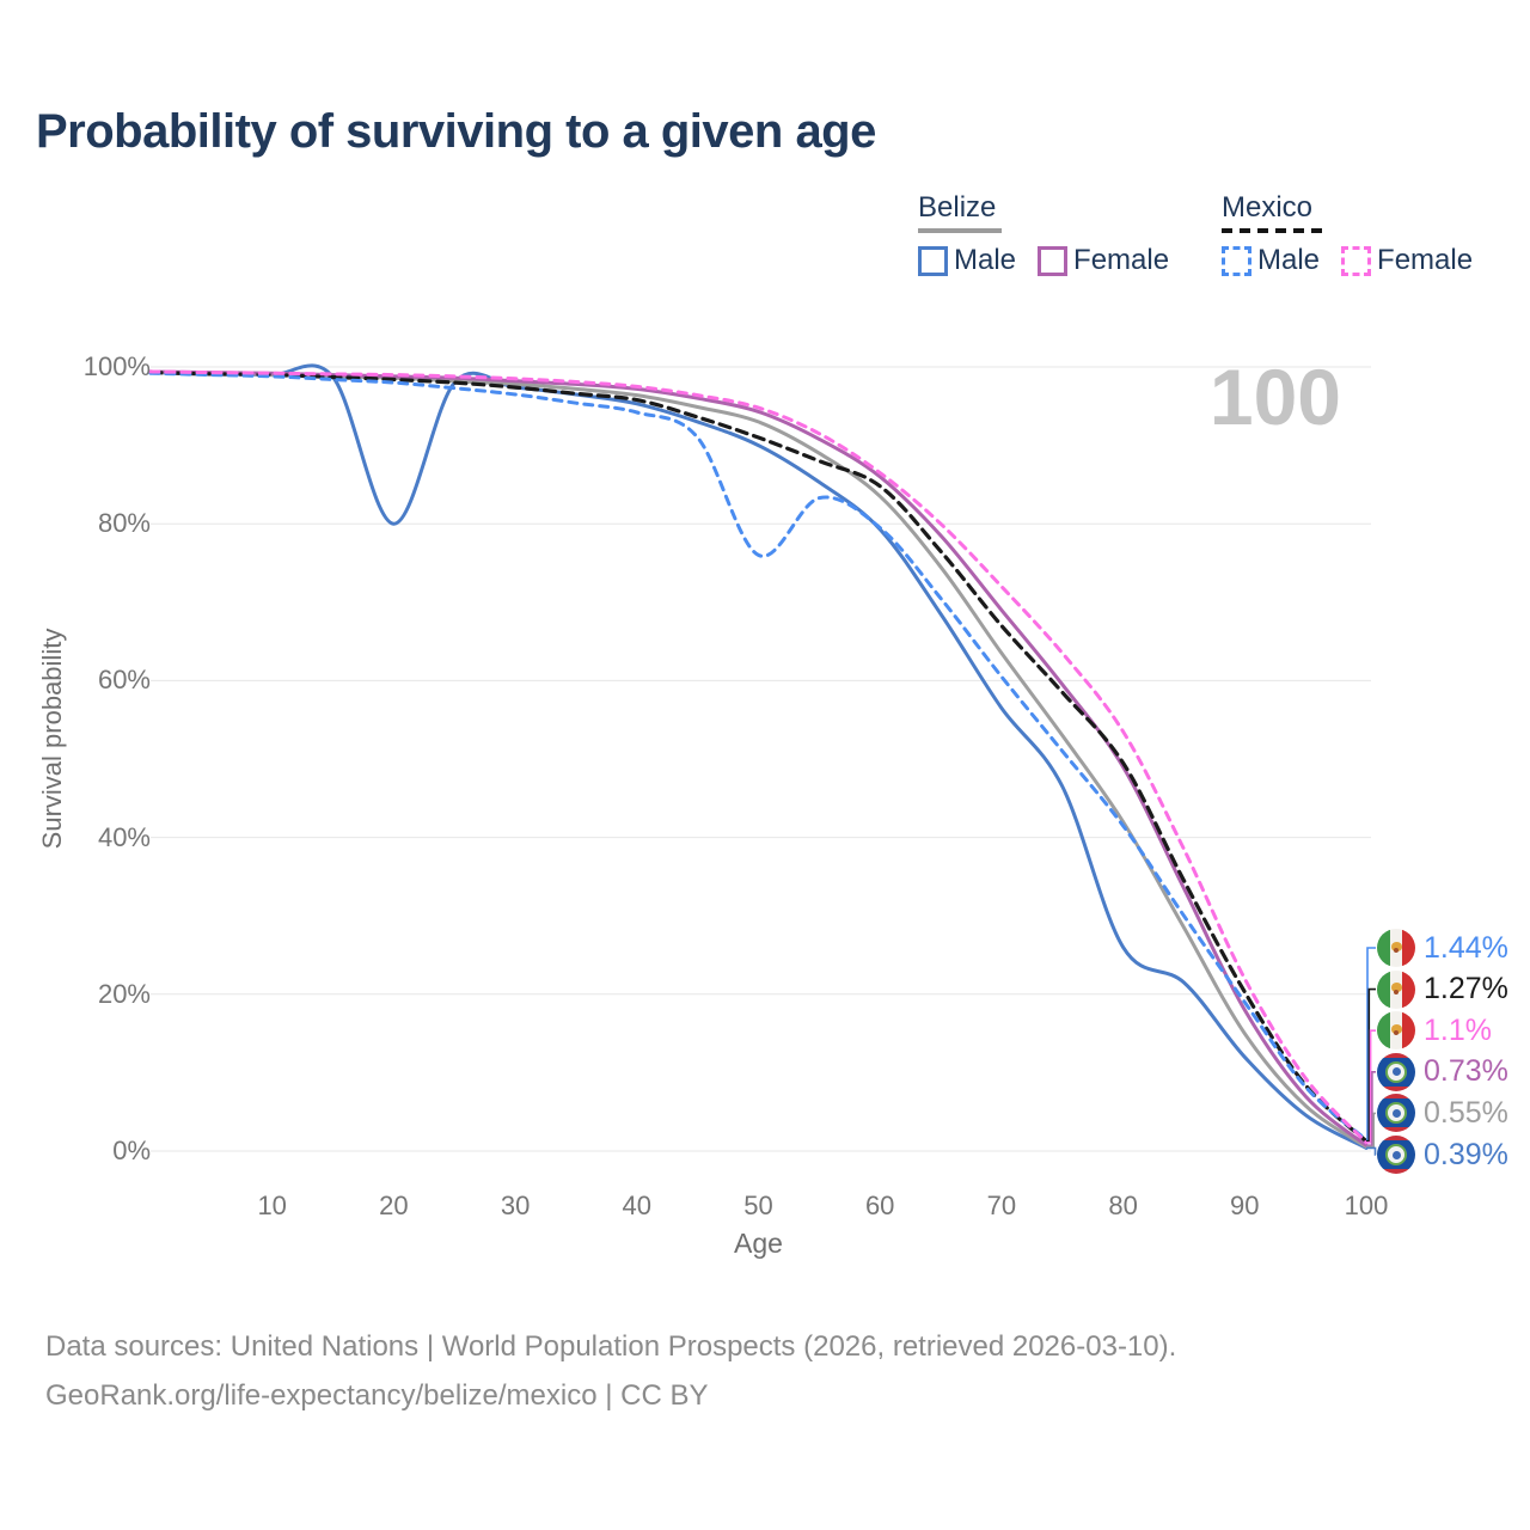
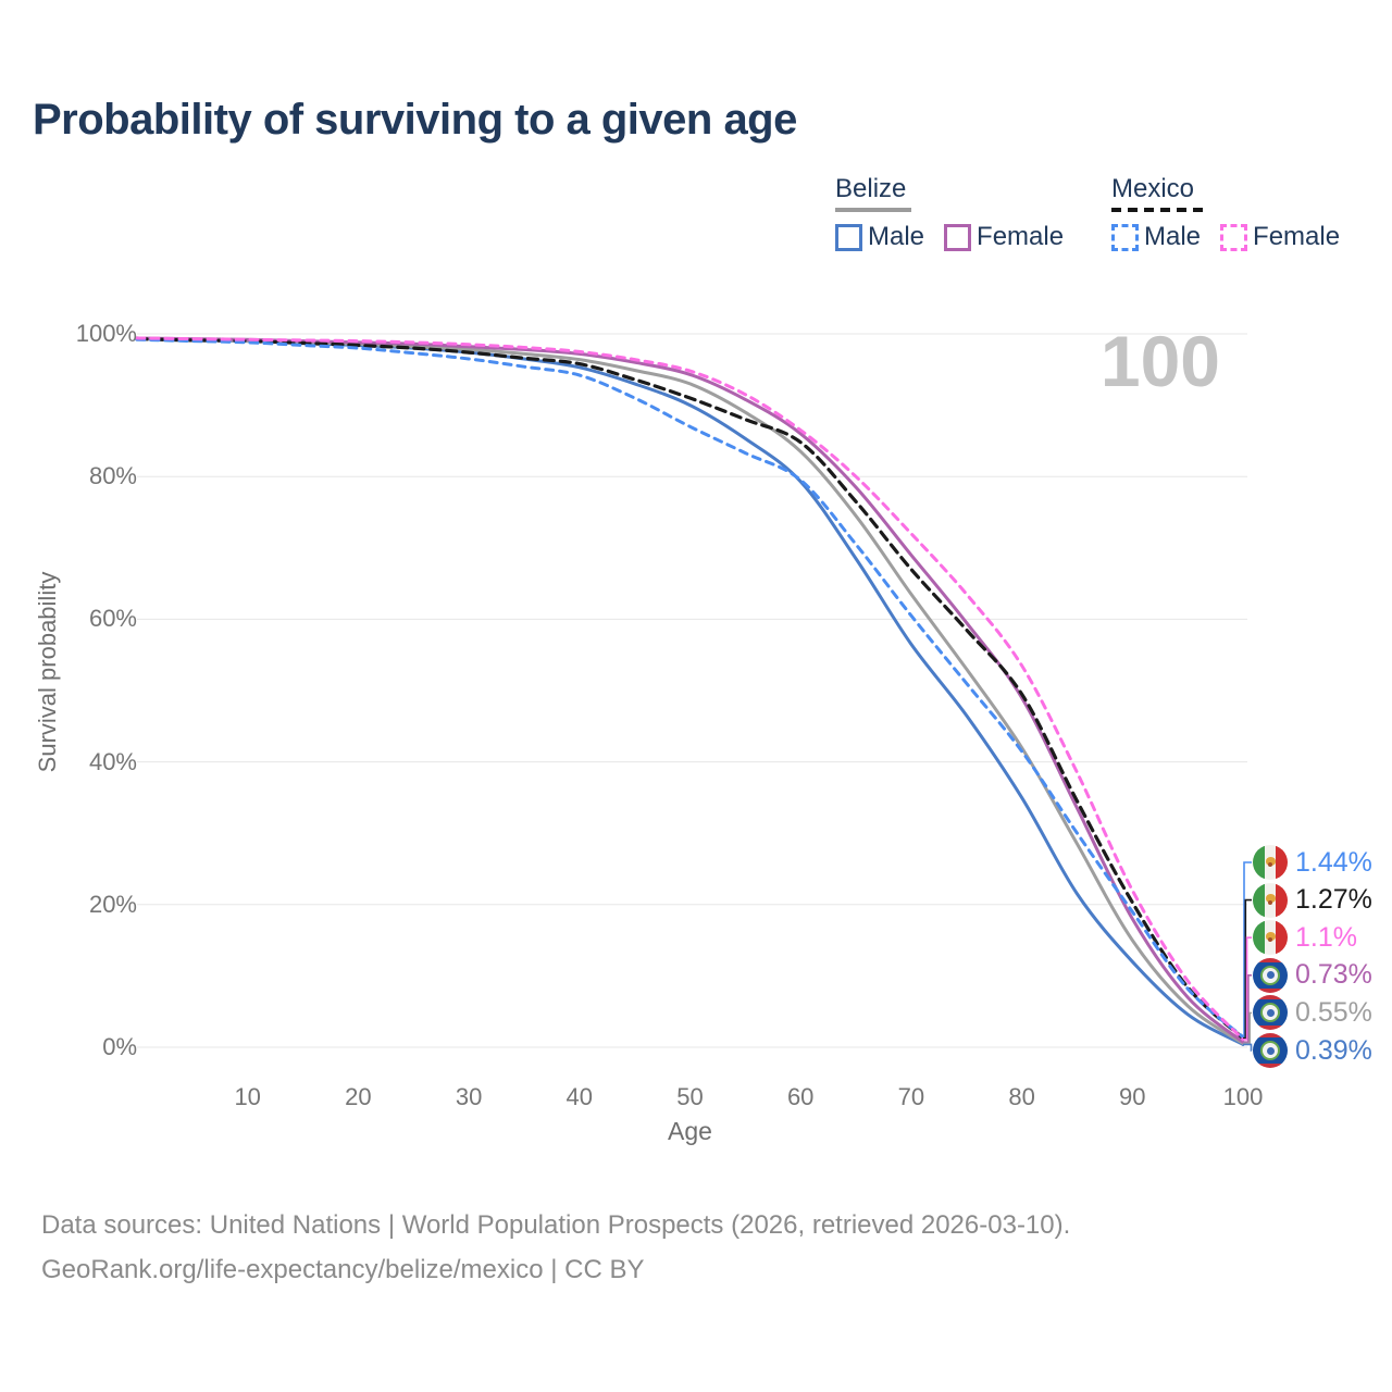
Belize Male/20: 80% -> 98%
Mexico Male/50: 76% -> 87%
Belize Male/80: 26% -> 35%
